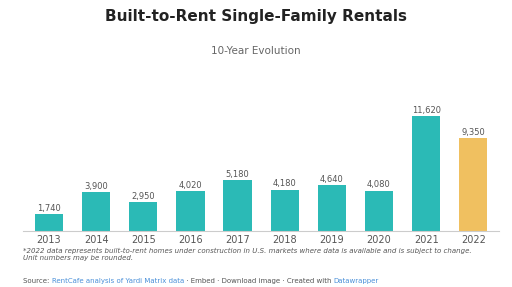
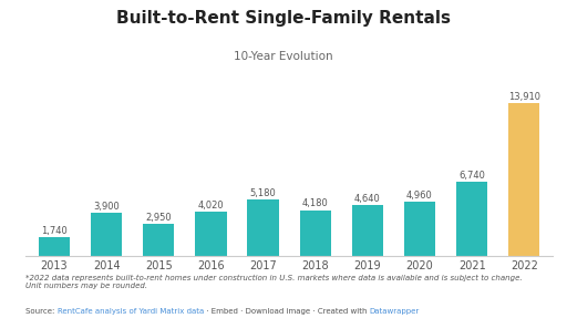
2020: 4,080 -> 4,960
2021: 11,620 -> 6,740
2022: 9,350 -> 13,910
